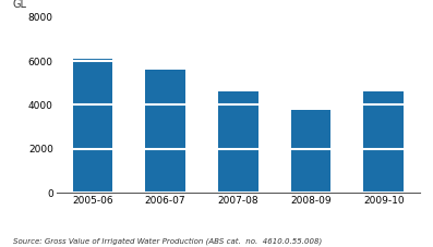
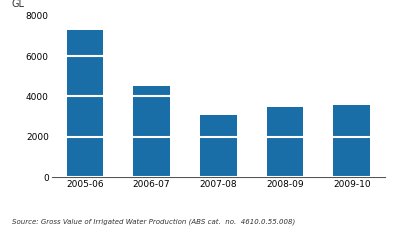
2005-06: 6100 -> 7300
2006-07: 5600 -> 4500
2007-08: 4600 -> 3100
2008-09: 3800 -> 3500
2009-10: 4600 -> 3600
